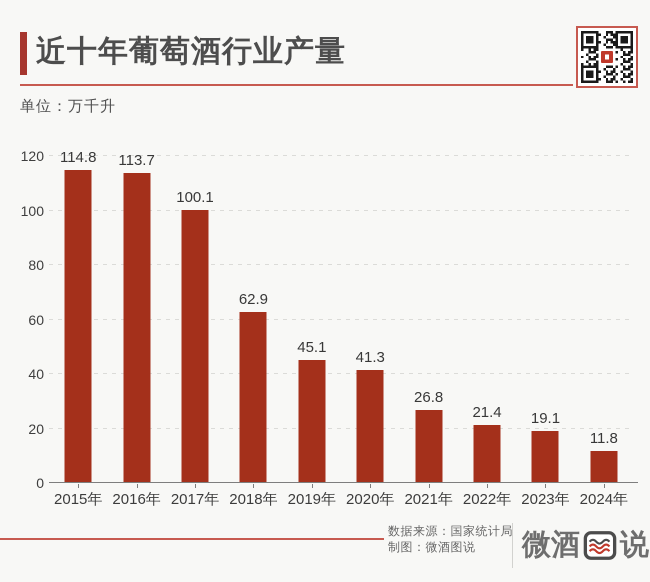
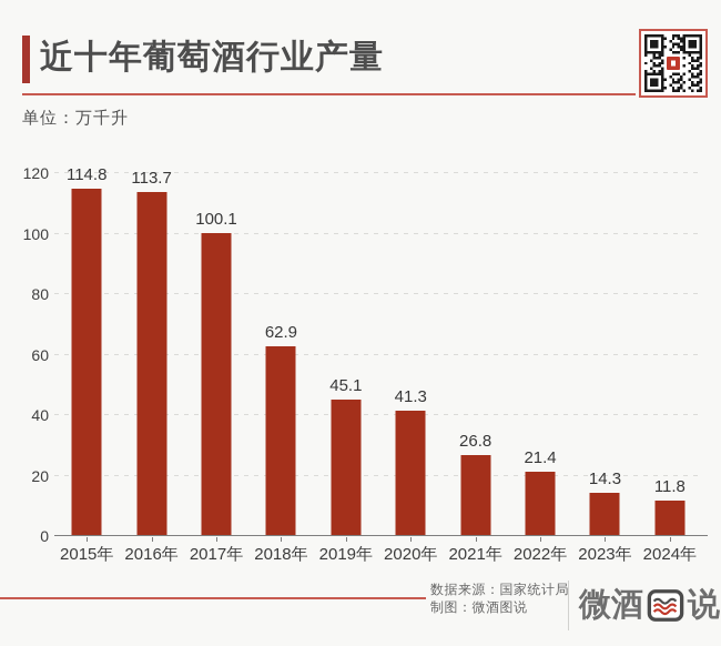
2023年: 19.1 -> 14.3
